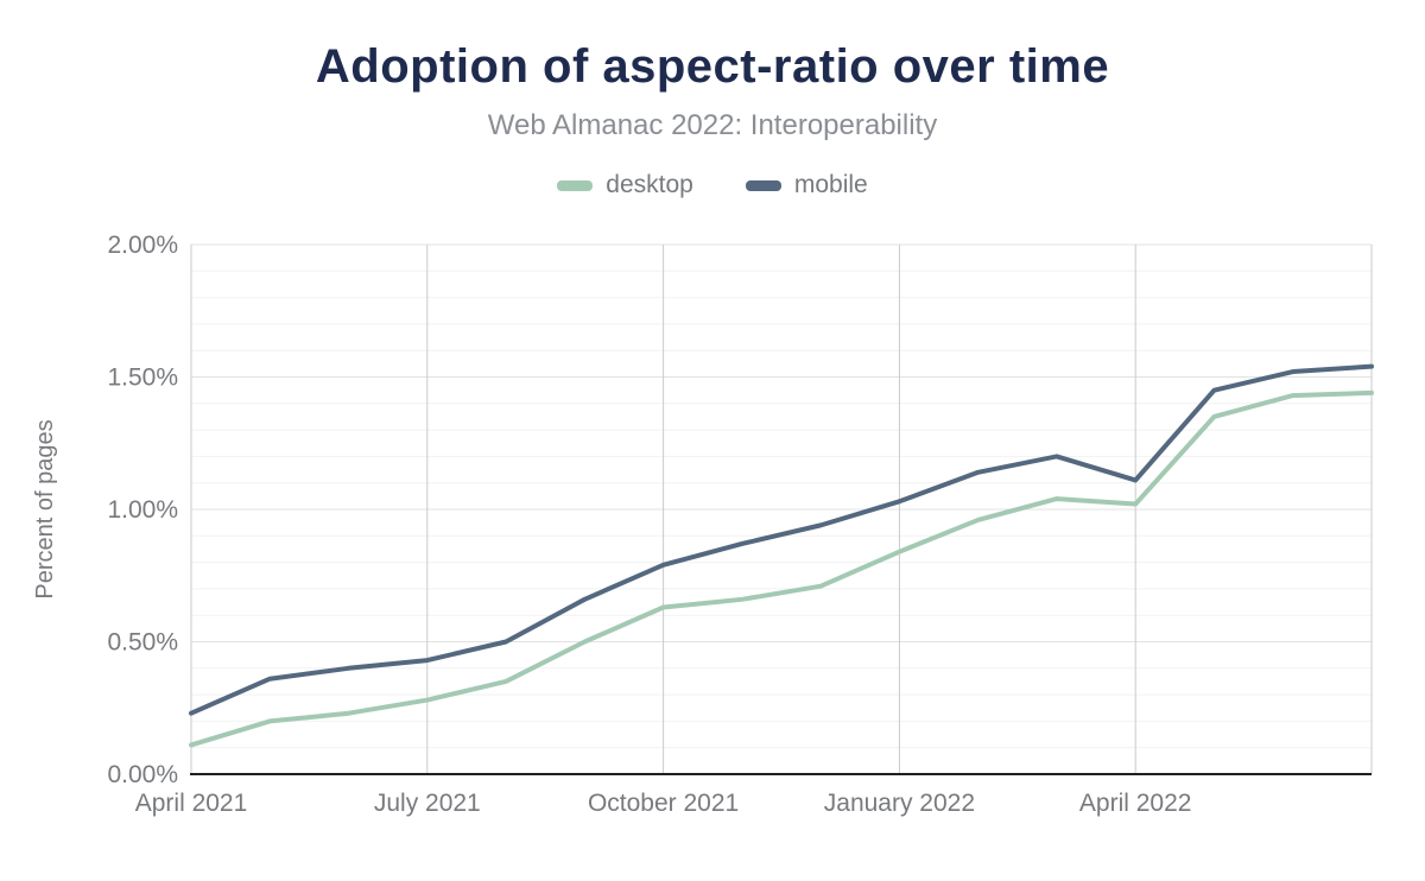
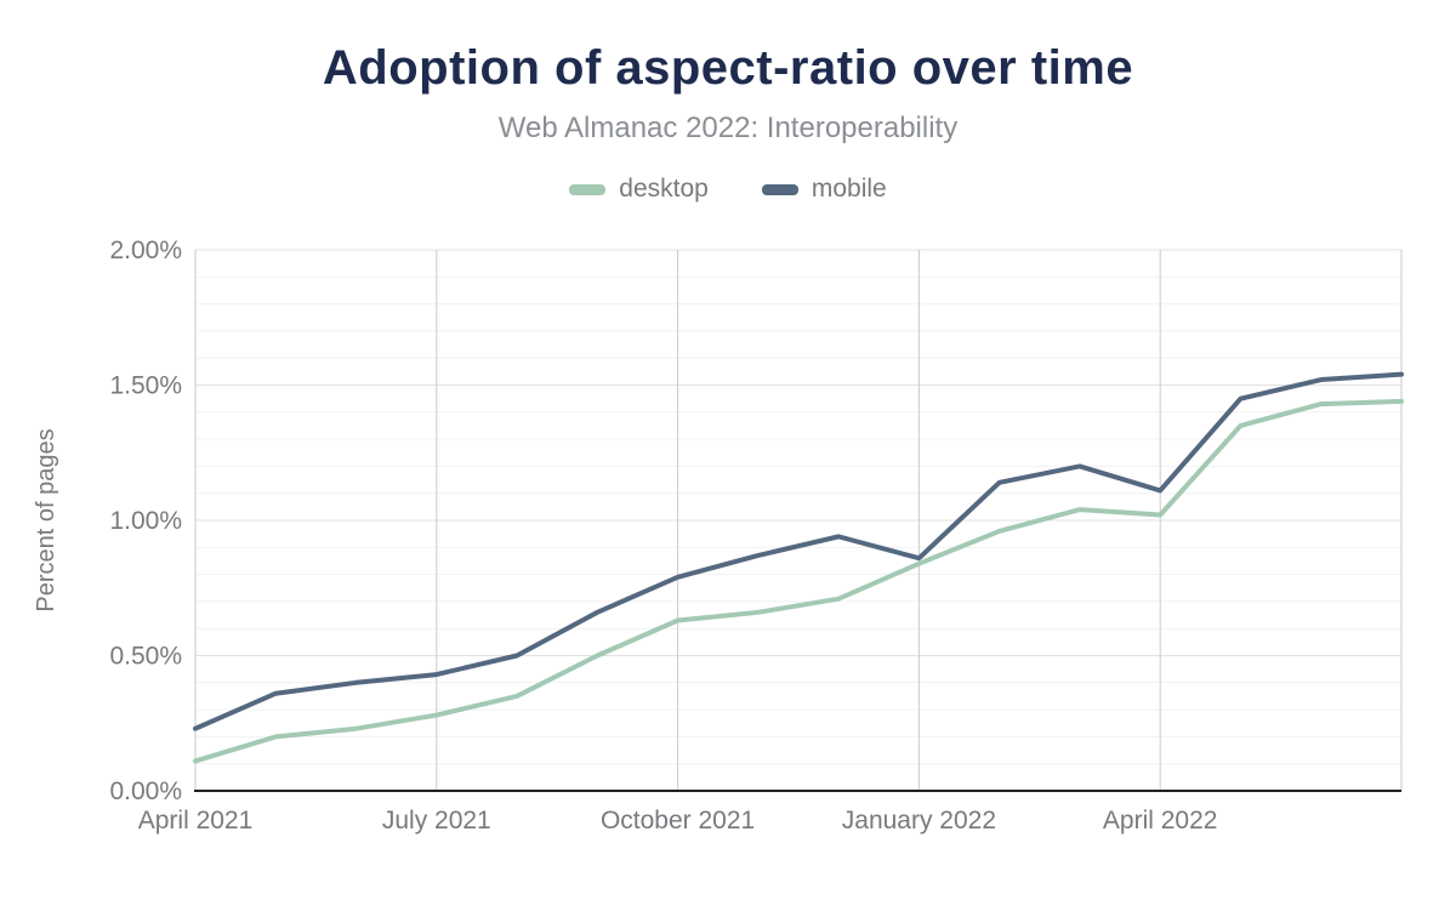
mobile/January 2022: 1.03% -> 0.86%
